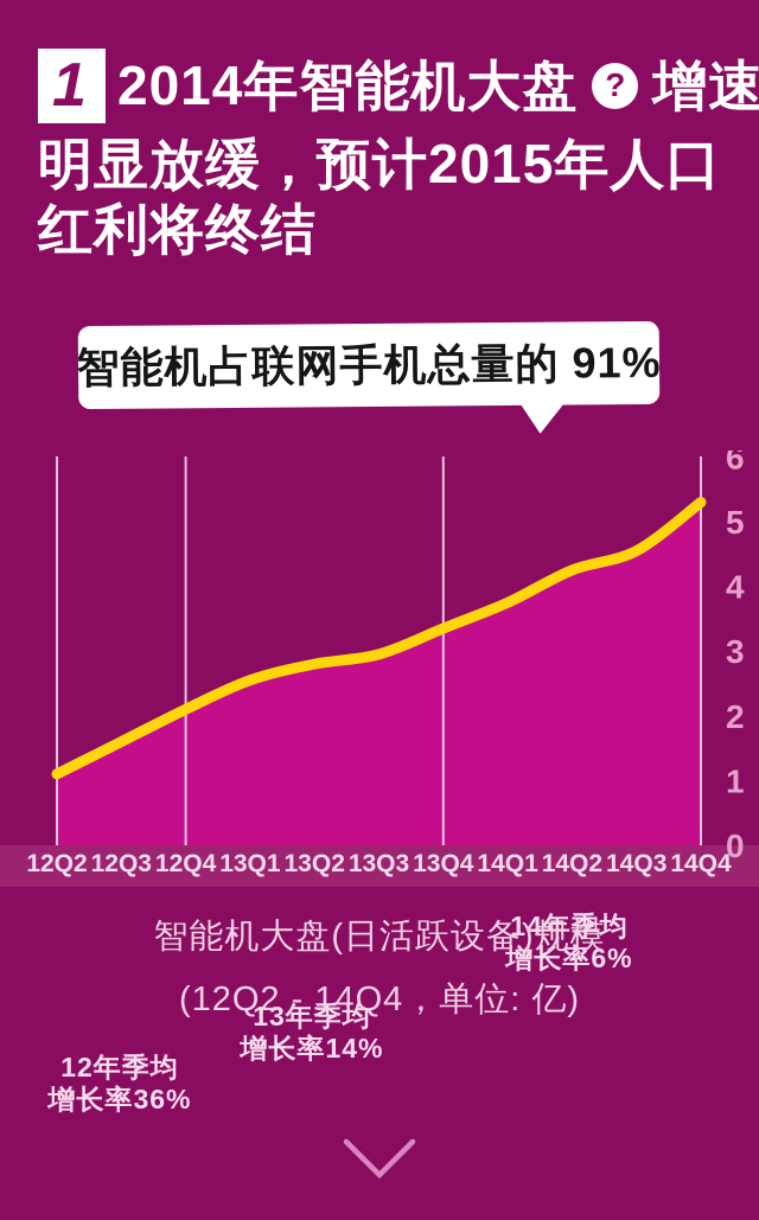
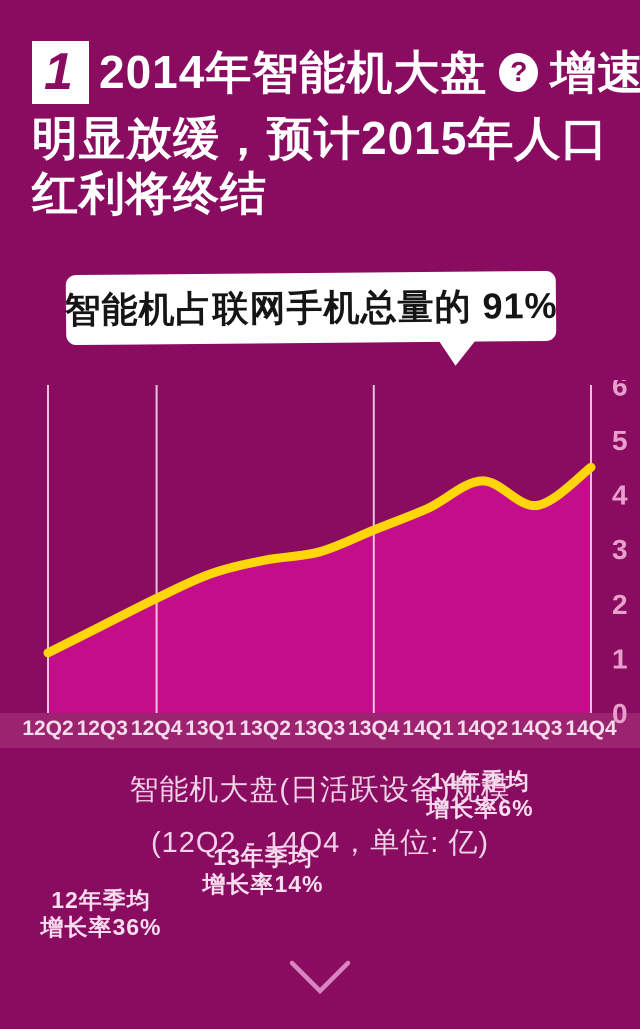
14Q3: 4.5 -> 3.8
14Q4: 5.3 -> 4.5
